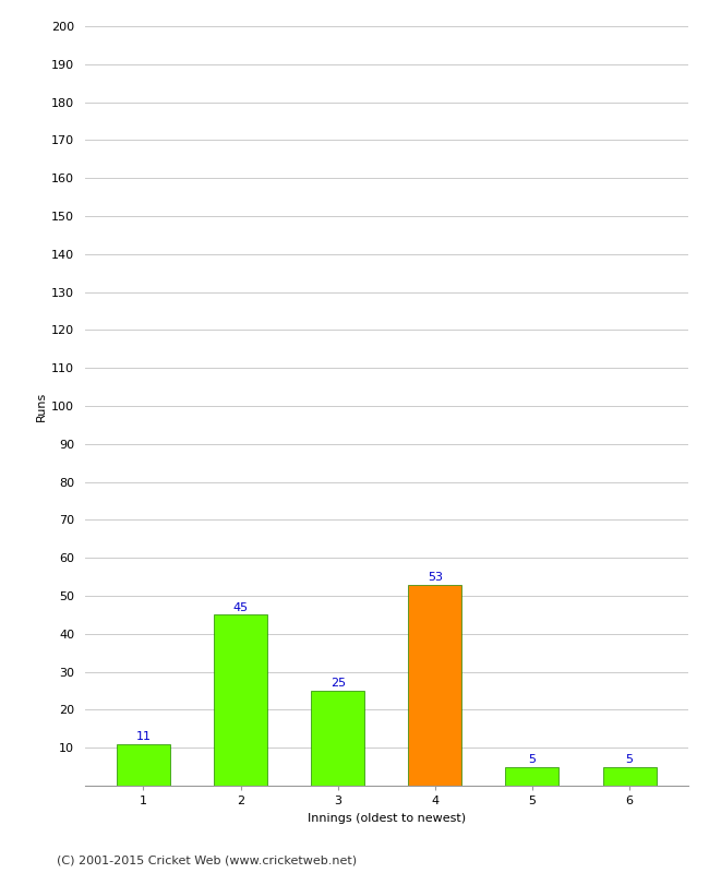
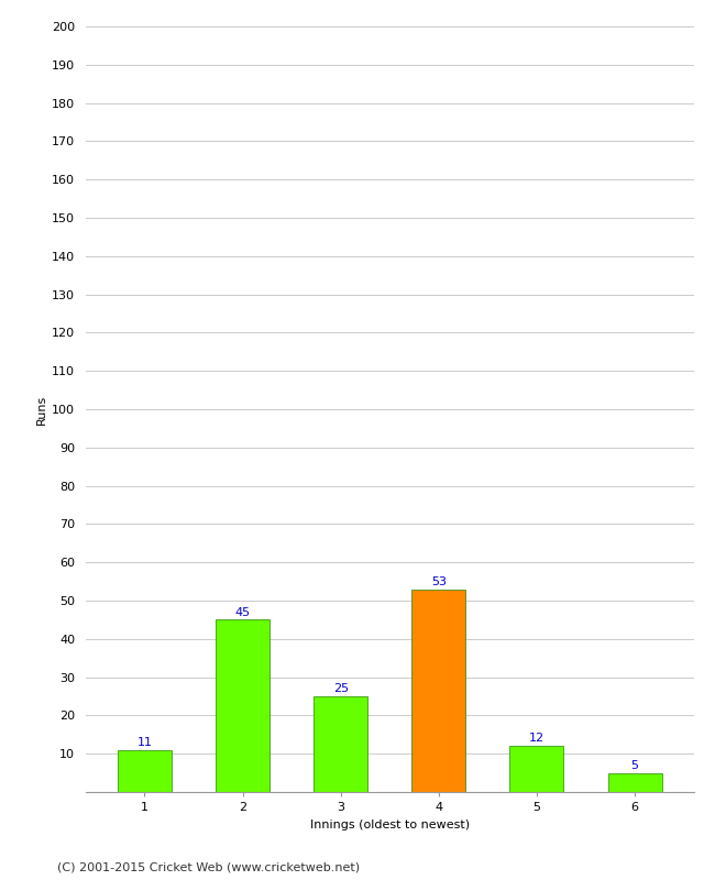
5: 5 -> 12
